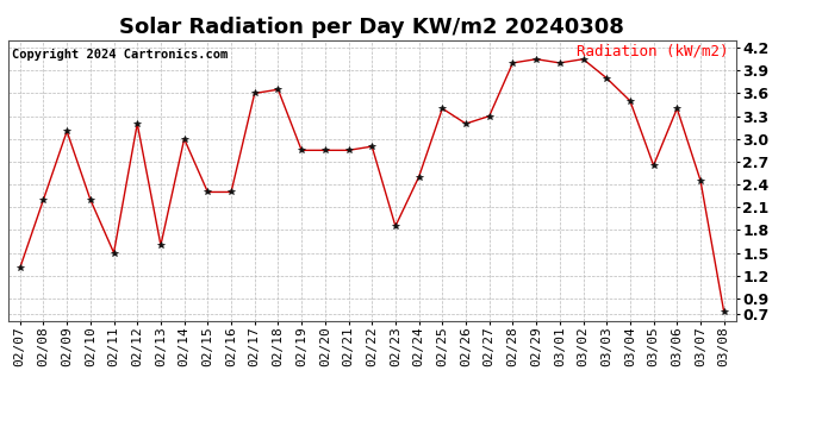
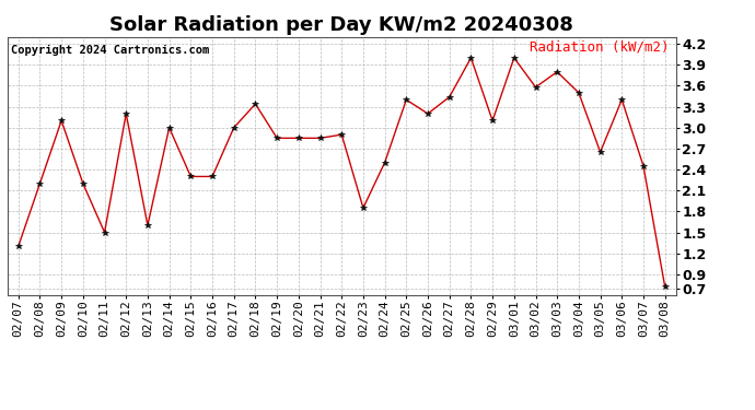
02/17: 3.60 -> 3.00
02/18: 3.65 -> 3.34
02/27: 3.30 -> 3.44
02/29: 4.05 -> 3.10
03/02: 4.05 -> 3.58
